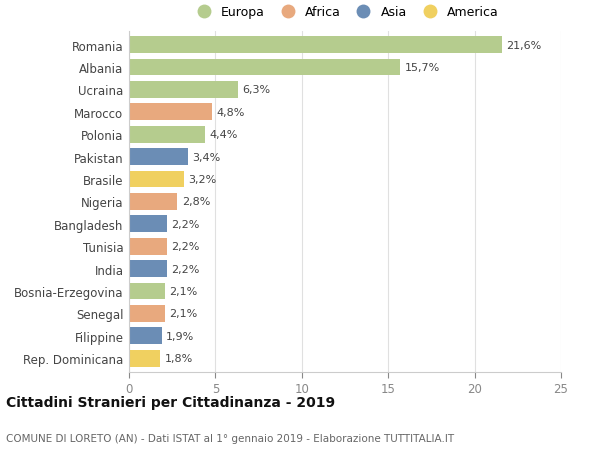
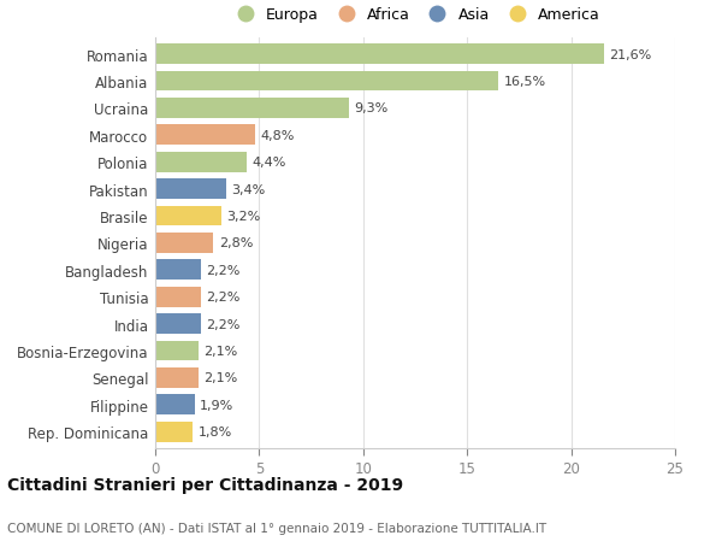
Albania: 15,7% -> 16,5%
Ucraina: 6,3% -> 9,3%
